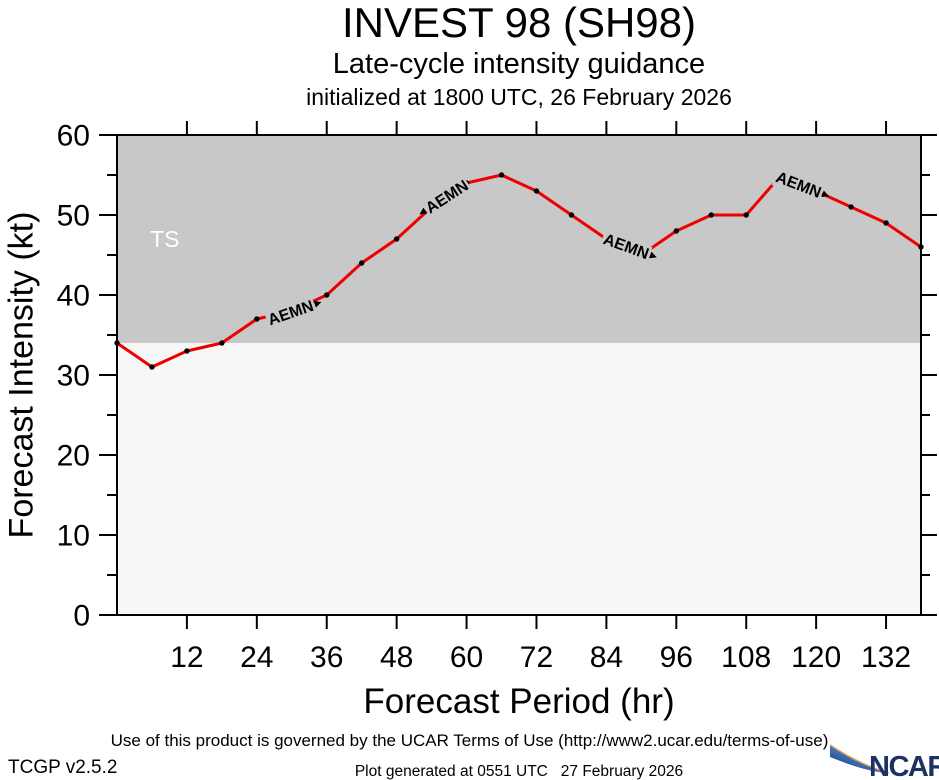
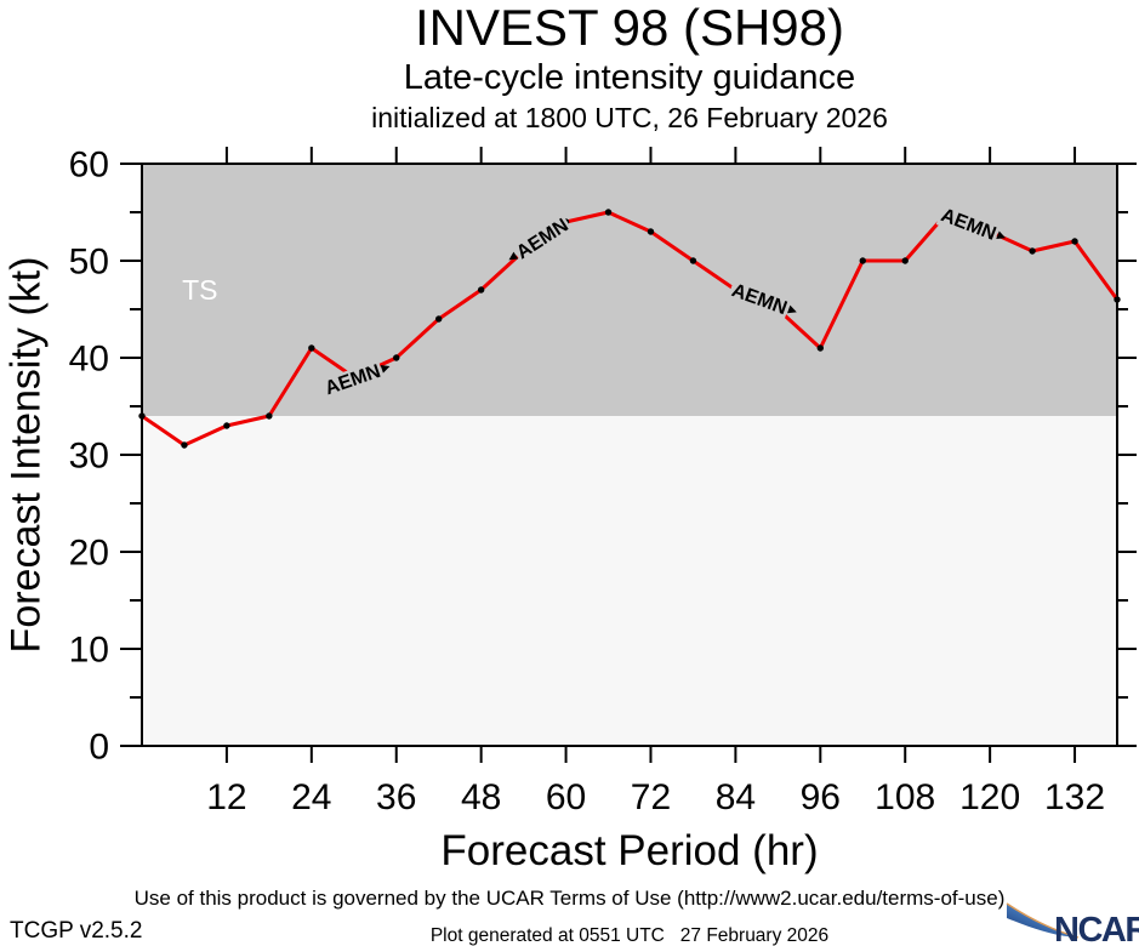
24: 37 -> 41
96: 48 -> 41
132: 49 -> 52
